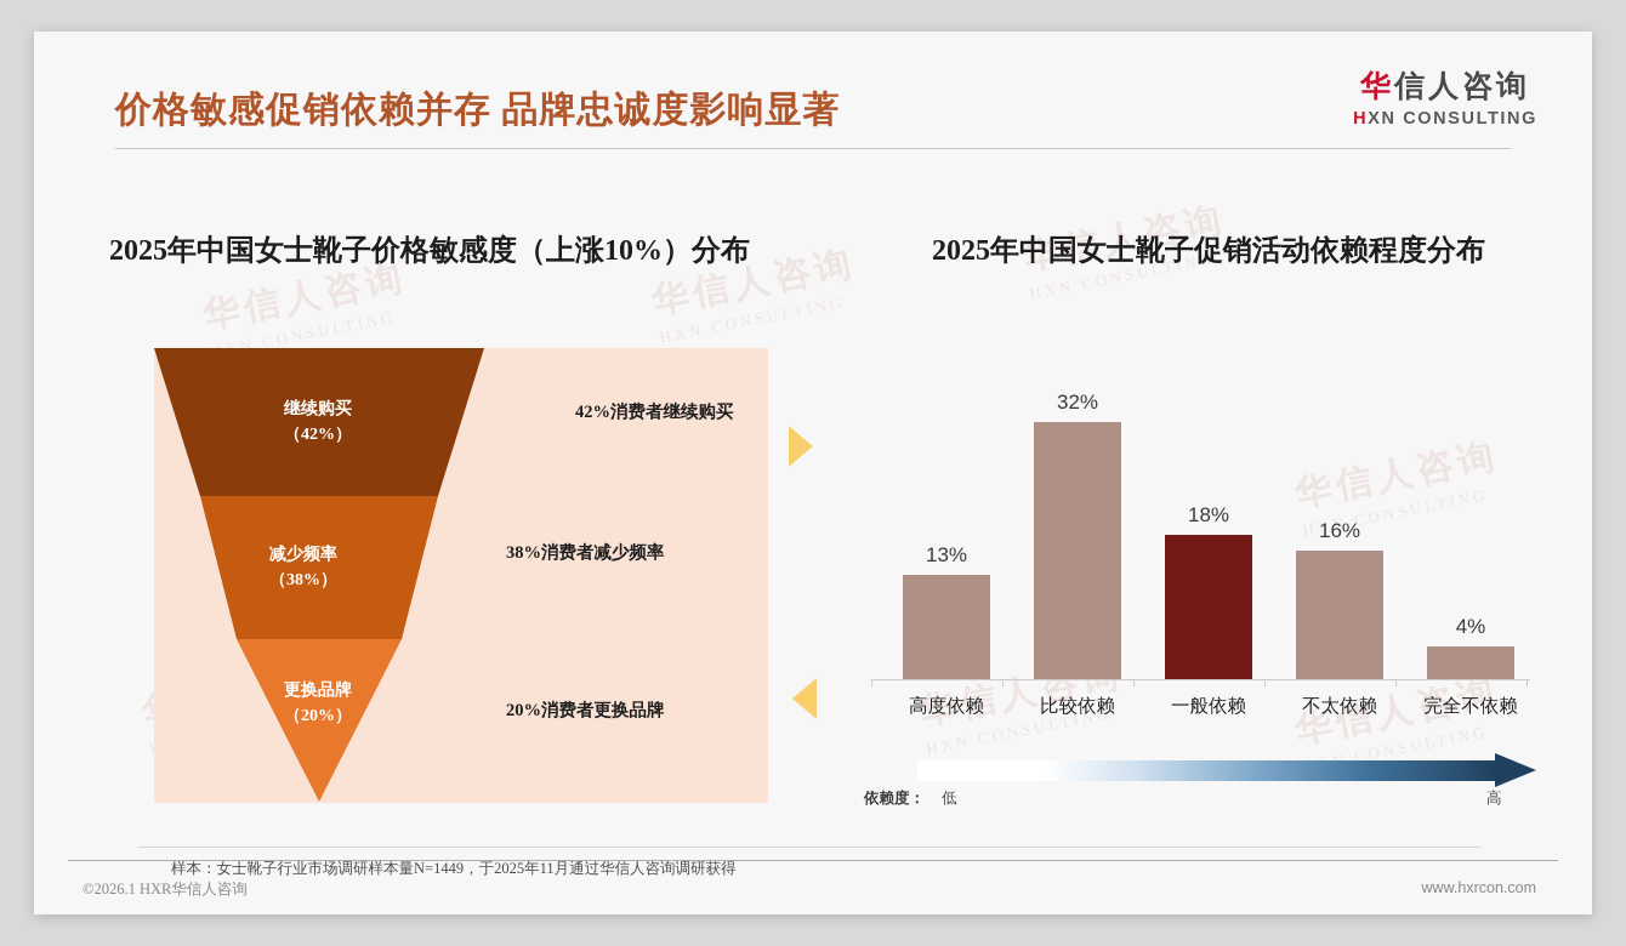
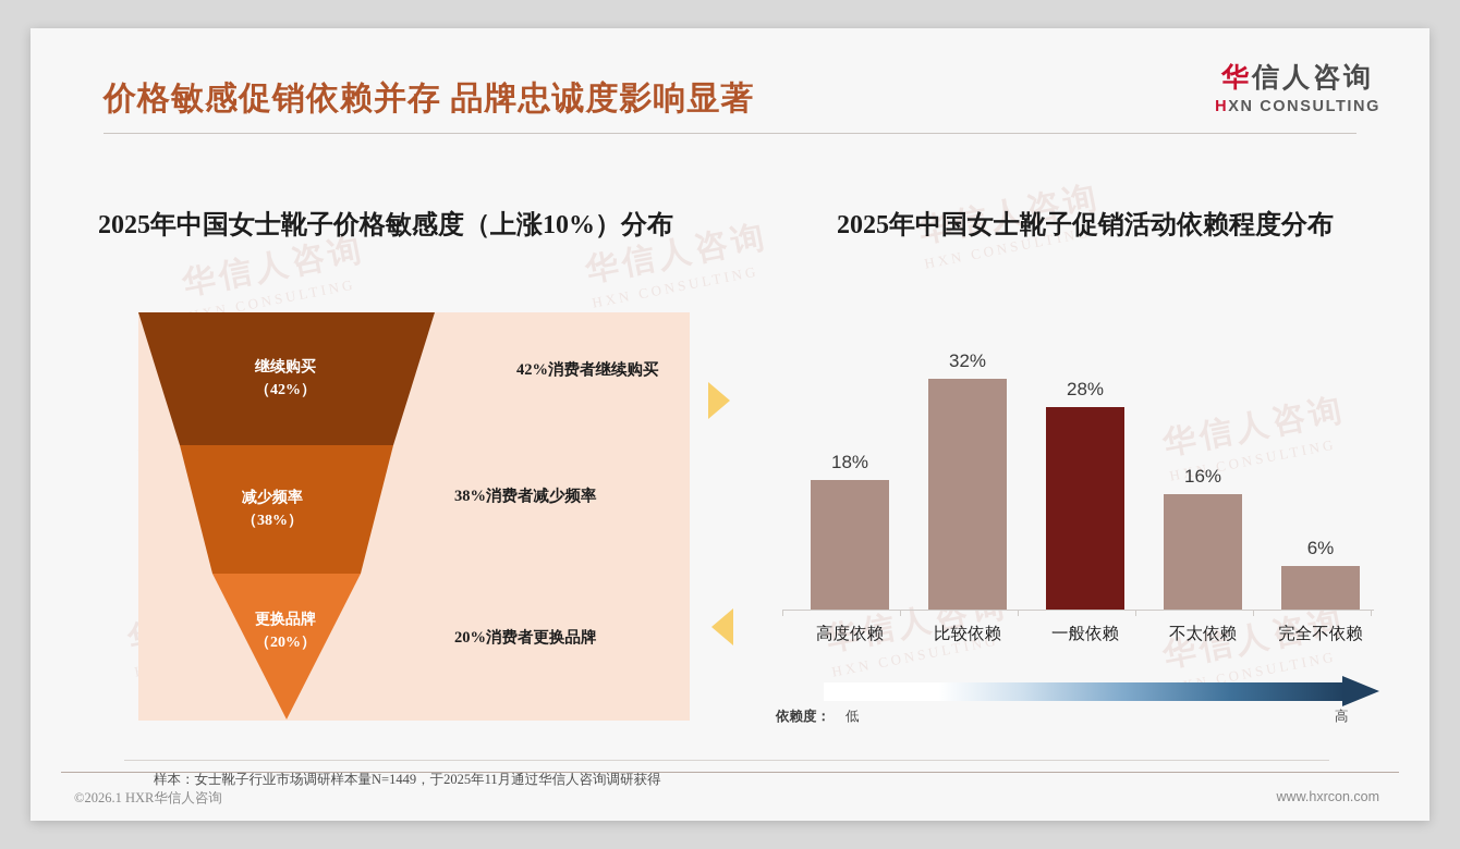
2025年中国女士靴子促销活动依赖程度分布/高度依赖: 13% -> 18%
2025年中国女士靴子促销活动依赖程度分布/一般依赖: 18% -> 28%
2025年中国女士靴子促销活动依赖程度分布/完全不依赖: 4% -> 6%
